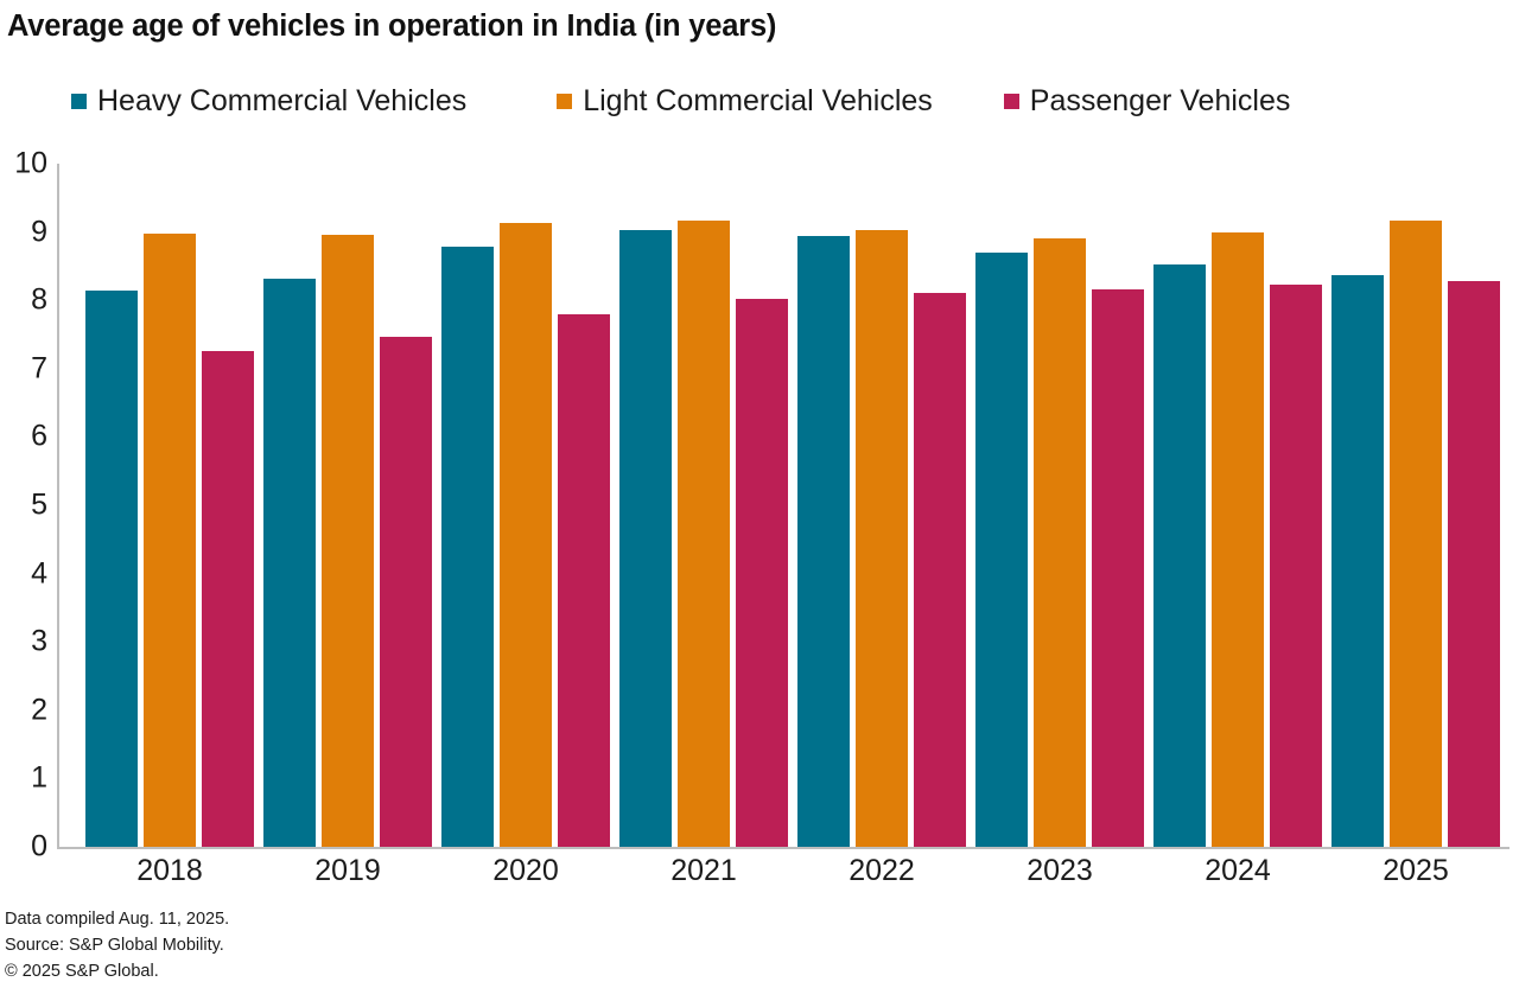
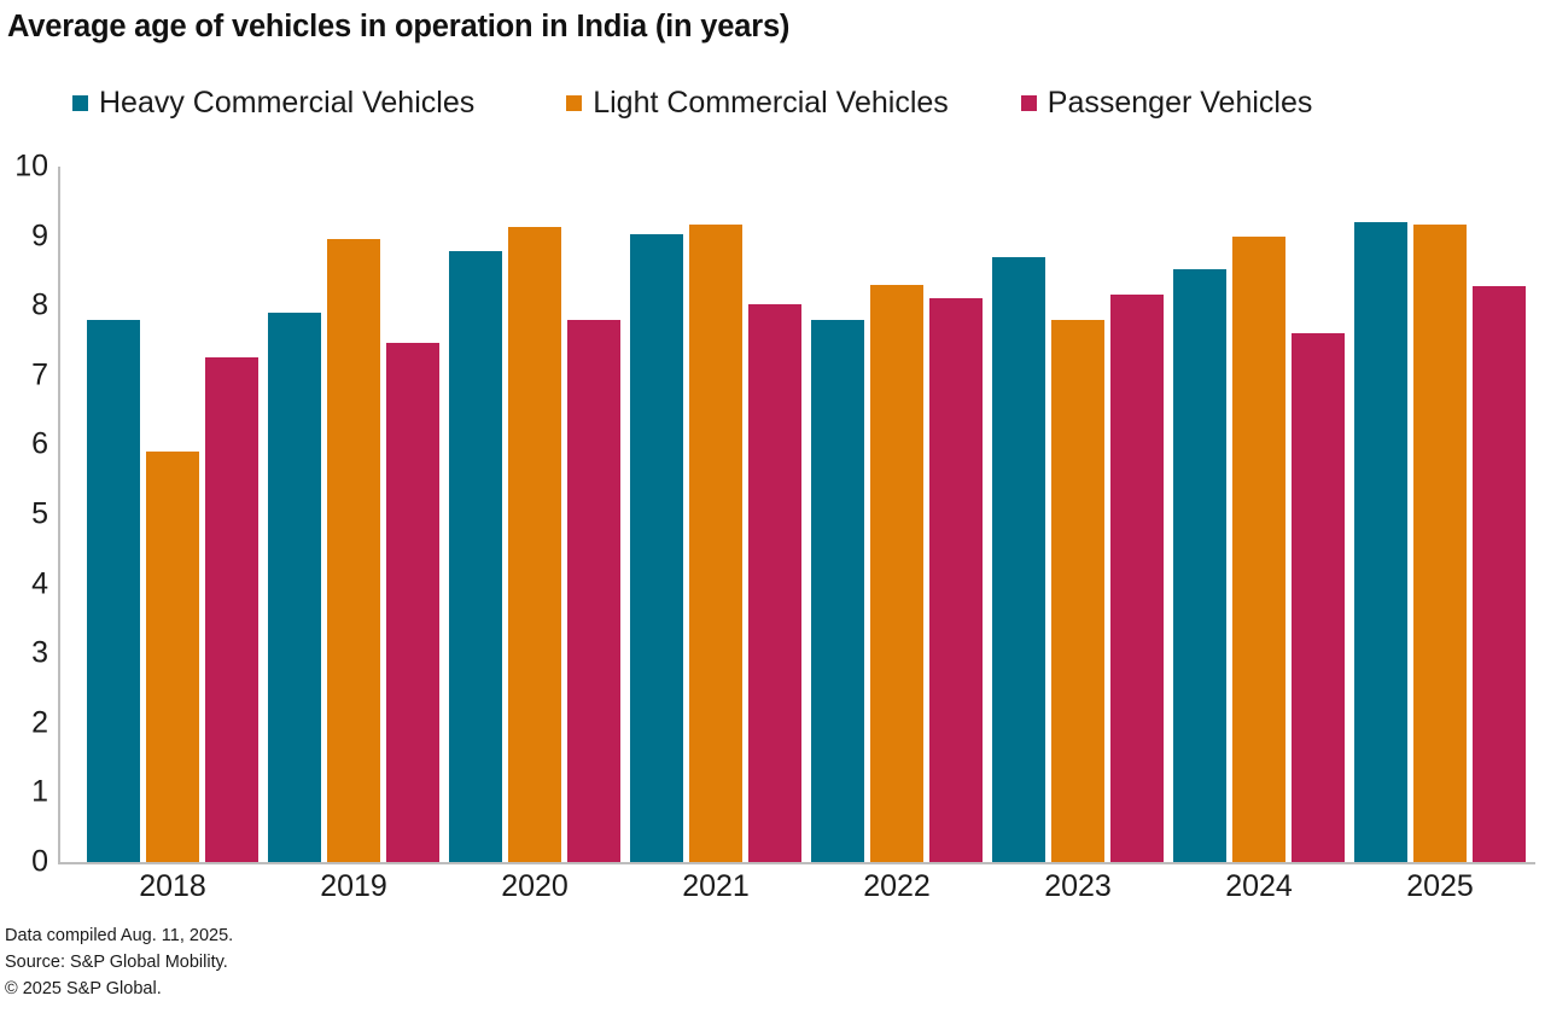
Heavy Commercial Vehicles/2018: 8.2 -> 7.8
Light Commercial Vehicles/2018: 9.0 -> 5.9
Heavy Commercial Vehicles/2019: 8.3 -> 7.9
Heavy Commercial Vehicles/2022: 8.9 -> 7.8
Light Commercial Vehicles/2022: 9.0 -> 8.3
Light Commercial Vehicles/2023: 8.9 -> 7.8
Passenger Vehicles/2024: 8.2 -> 7.6
Heavy Commercial Vehicles/2025: 8.4 -> 9.2
